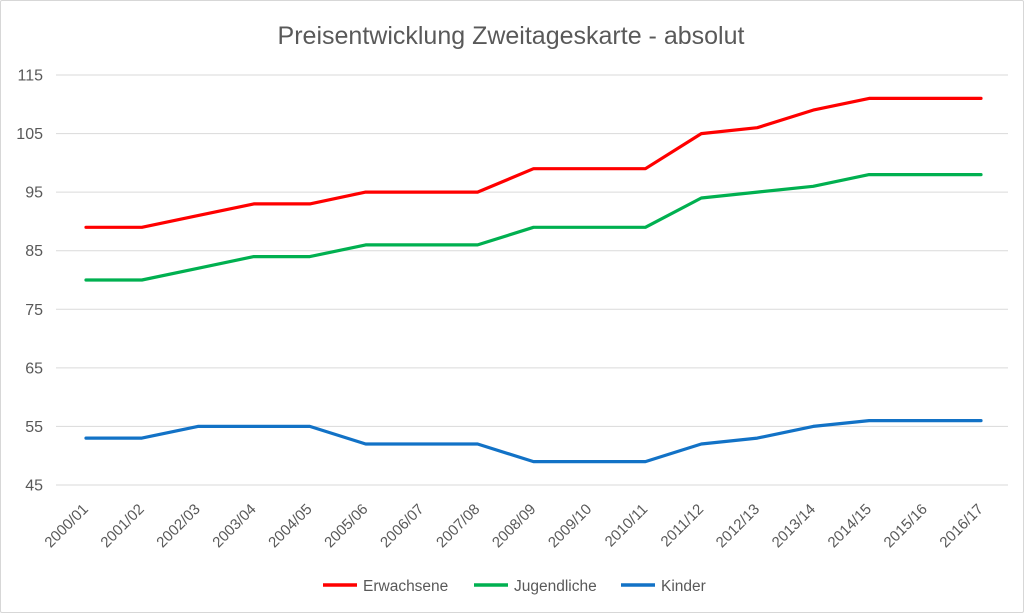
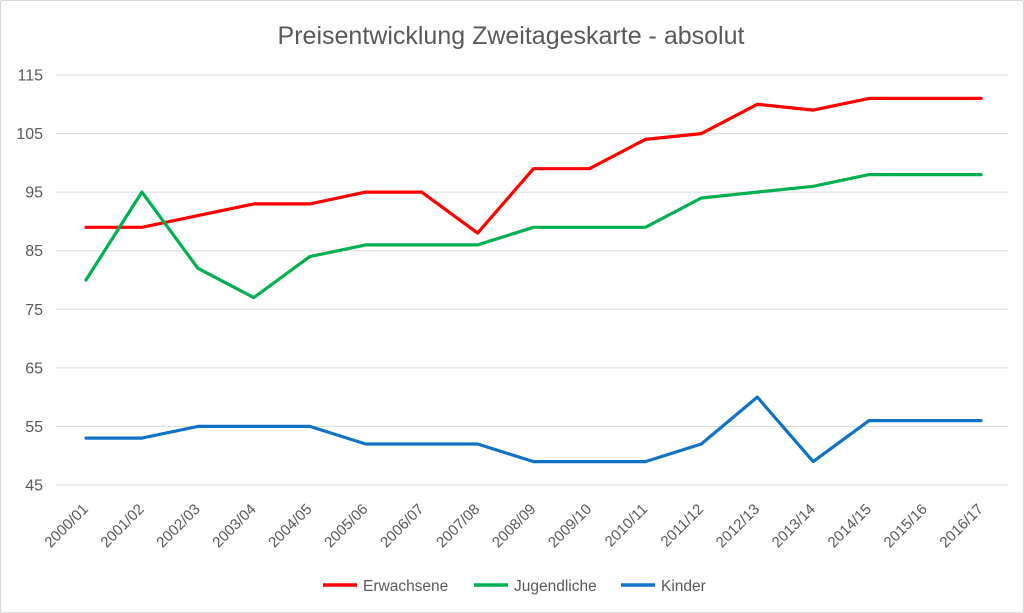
Jugendliche/2001/02: 80 -> 95
Jugendliche/2003/04: 84 -> 77
Erwachsene/2007/08: 95 -> 88
Erwachsene/2010/11: 99 -> 104
Erwachsene/2012/13: 106 -> 110
Kinder/2012/13: 53 -> 60
Kinder/2013/14: 55 -> 49
